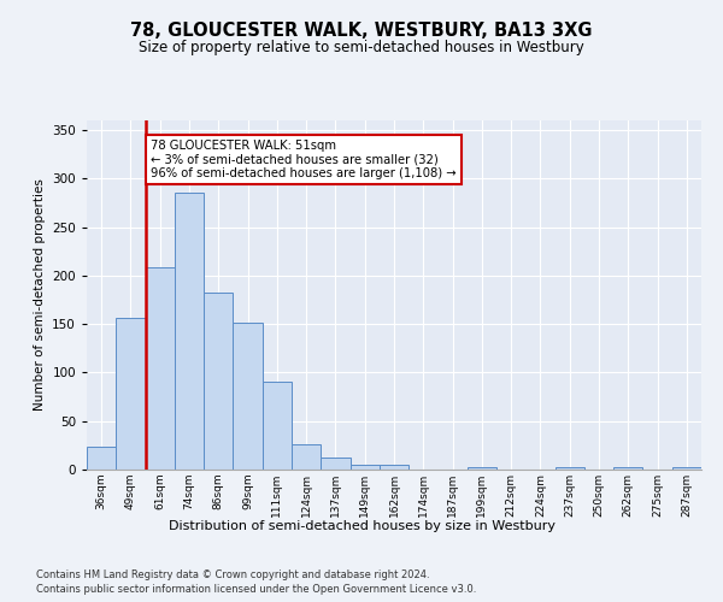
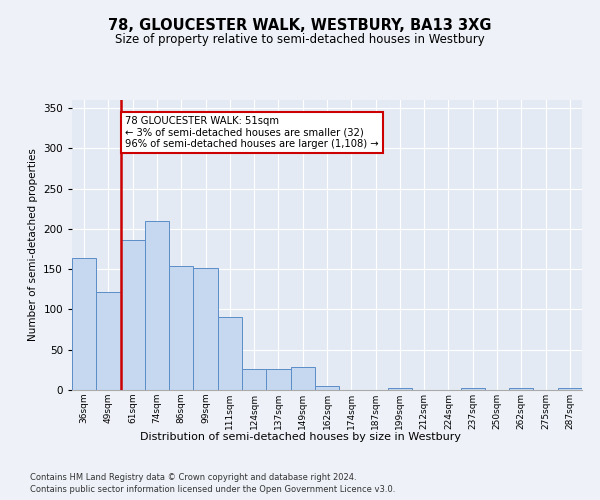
36sqm: 23 -> 164
49sqm: 157 -> 122
61sqm: 208 -> 186
74sqm: 285 -> 210
86sqm: 183 -> 154
137sqm: 13 -> 26
149sqm: 5 -> 28
